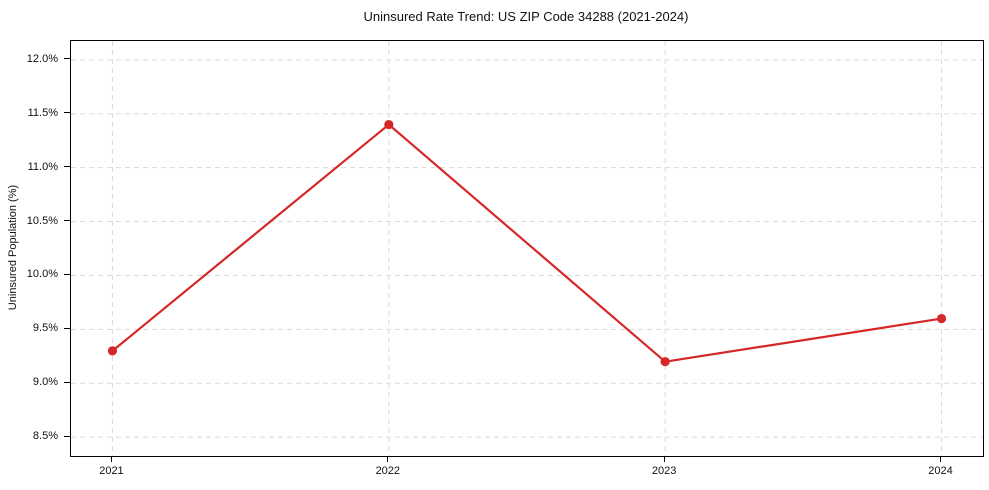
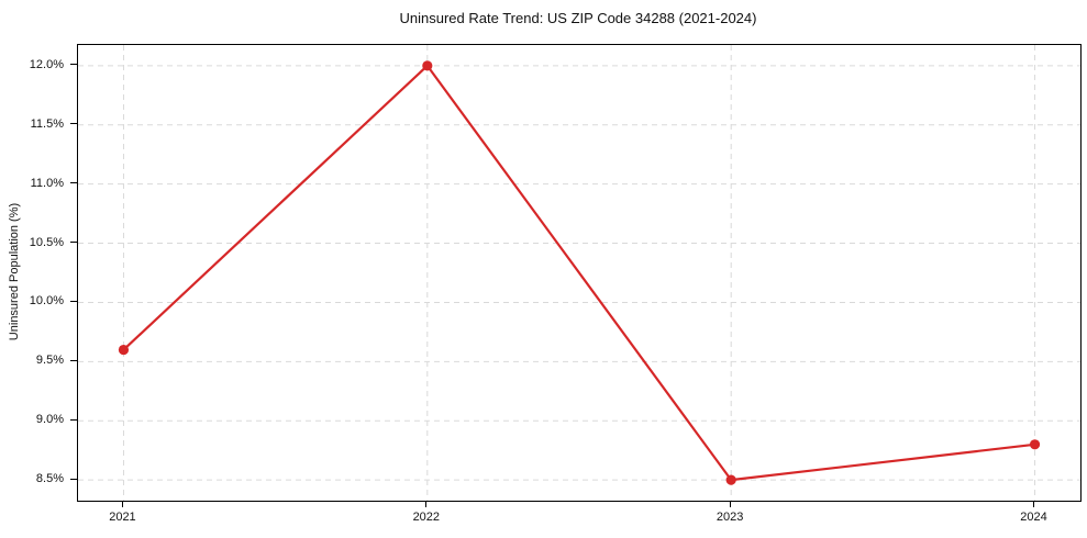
2021: 9.3% -> 9.6%
2022: 11.4% -> 12.0%
2023: 9.2% -> 8.5%
2024: 9.6% -> 8.8%
